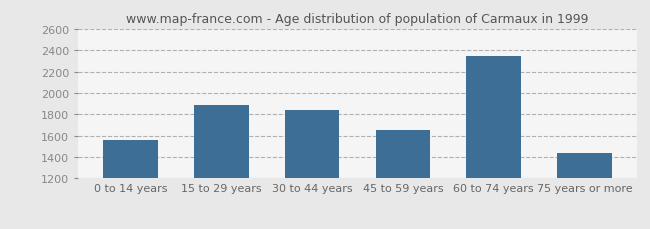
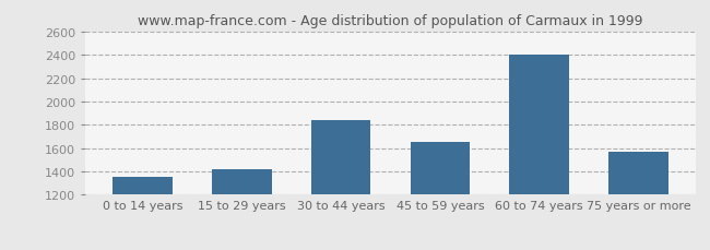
0 to 14 years: 1560 -> 1360
15 to 29 years: 1890 -> 1420
60 to 74 years: 2350 -> 2400
75 years or more: 1440 -> 1570
